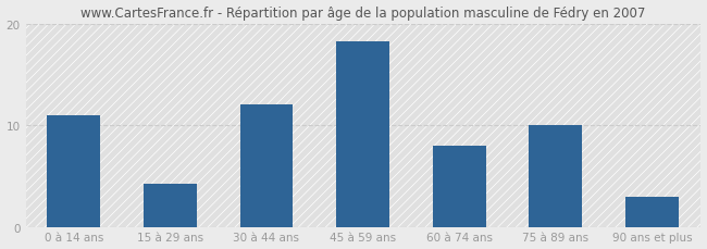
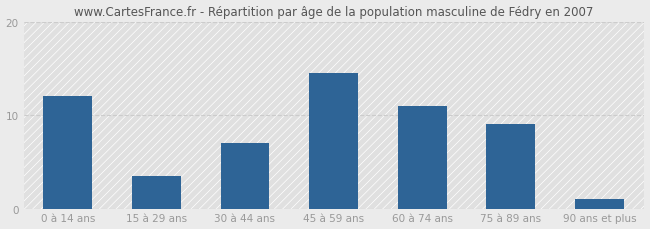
0 à 14 ans: 11.0 -> 12.0
15 à 29 ans: 4.2 -> 3.5
30 à 44 ans: 12.0 -> 7.0
45 à 59 ans: 18.2 -> 14.5
60 à 74 ans: 8.0 -> 11.0
75 à 89 ans: 10.0 -> 9.0
90 ans et plus: 3.0 -> 1.0
